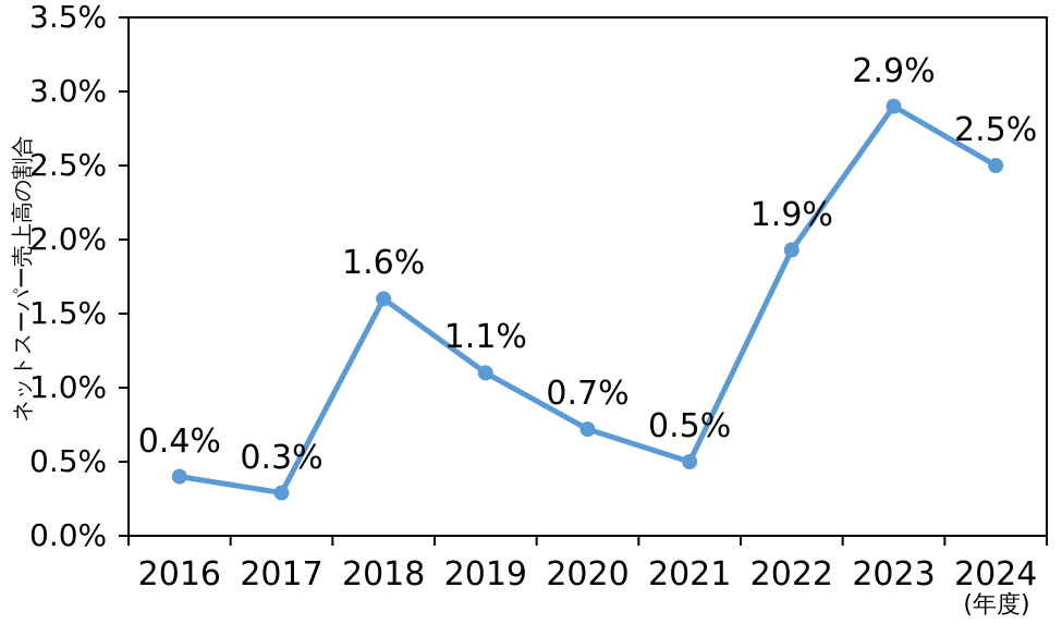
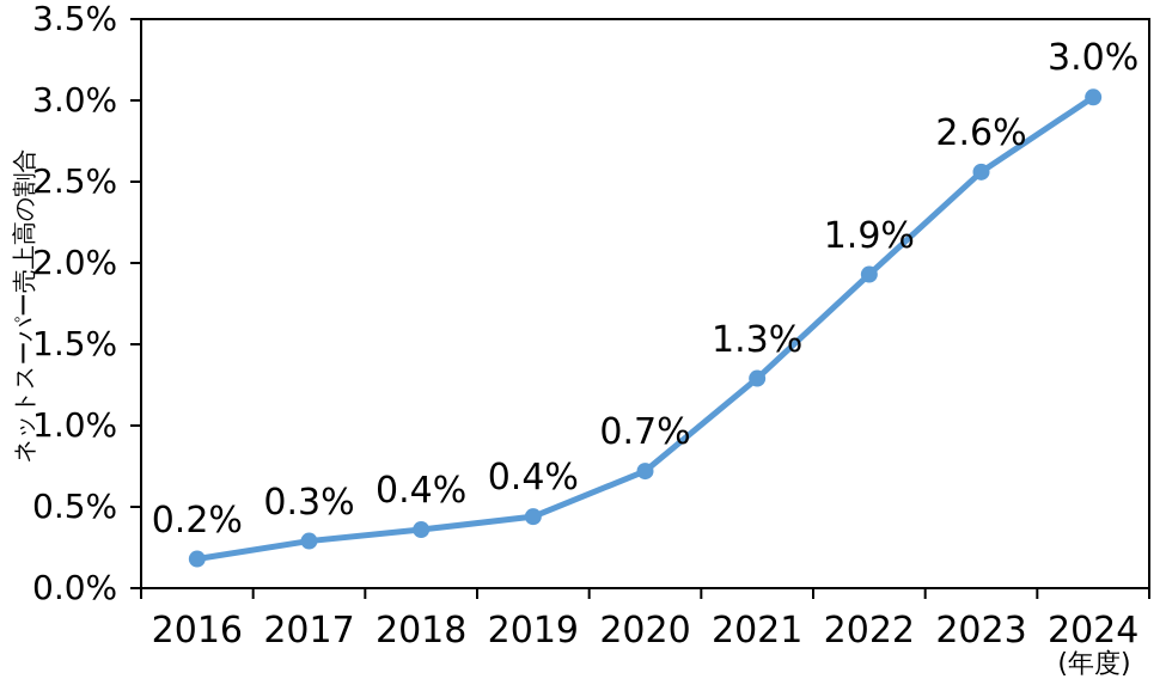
2016: 0.4% -> 0.2%
2018: 1.6% -> 0.4%
2019: 1.1% -> 0.4%
2021: 0.5% -> 1.3%
2023: 2.9% -> 2.6%
2024: 2.5% -> 3.0%
